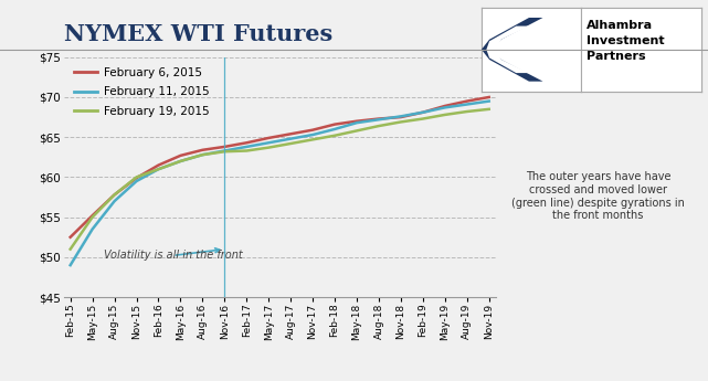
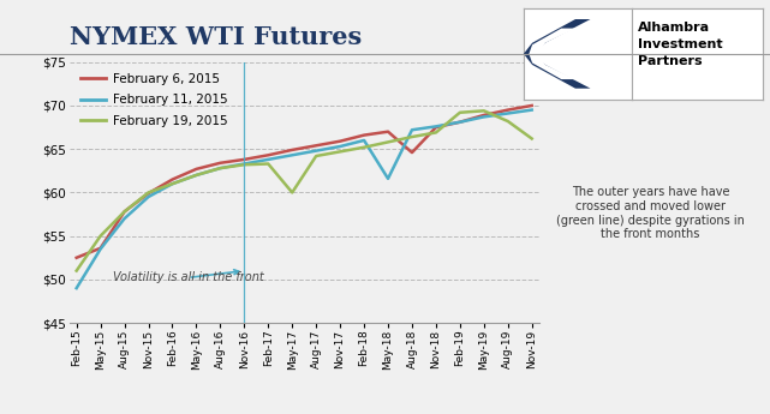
February 6, 2015/May-15: $55.2 -> $53.6
February 19, 2015/May-17: $63.7 -> $60.0
February 11, 2015/May-18: $66.8 -> $61.6
February 6, 2015/Aug-18: $67.3 -> $64.6
February 19, 2015/Feb-19: $67.3 -> $69.2
February 19, 2015/May-19: $67.8 -> $69.4
February 19, 2015/Nov-19: $68.5 -> $66.2
